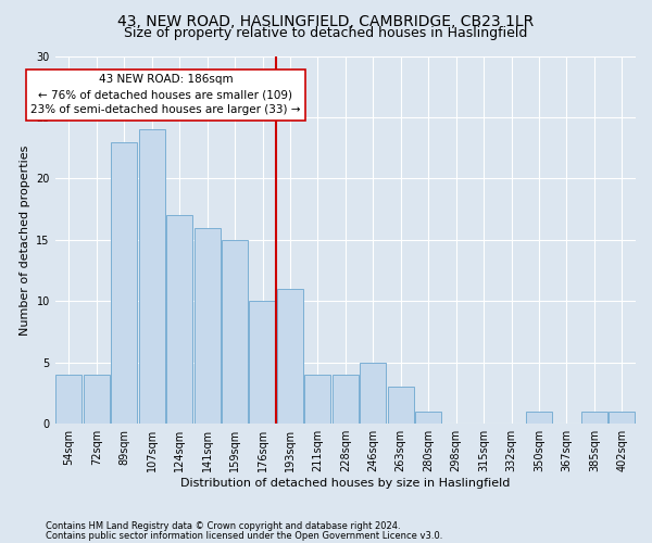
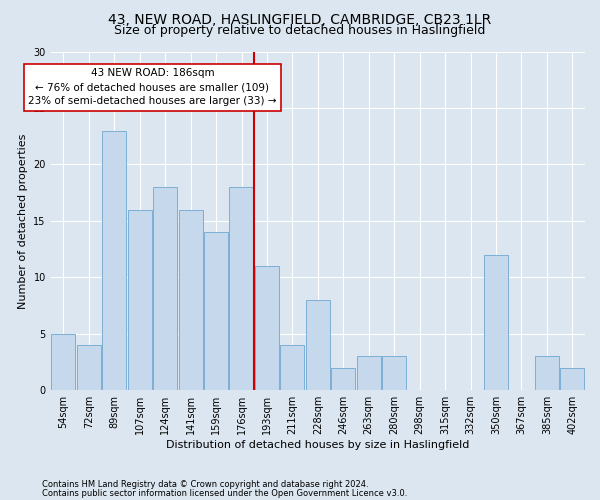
54sqm: 4 -> 5
107sqm: 24 -> 16
124sqm: 17 -> 18
159sqm: 15 -> 14
176sqm: 10 -> 18
228sqm: 4 -> 8
246sqm: 5 -> 2
280sqm: 1 -> 3
350sqm: 1 -> 12
385sqm: 1 -> 3
402sqm: 1 -> 2
